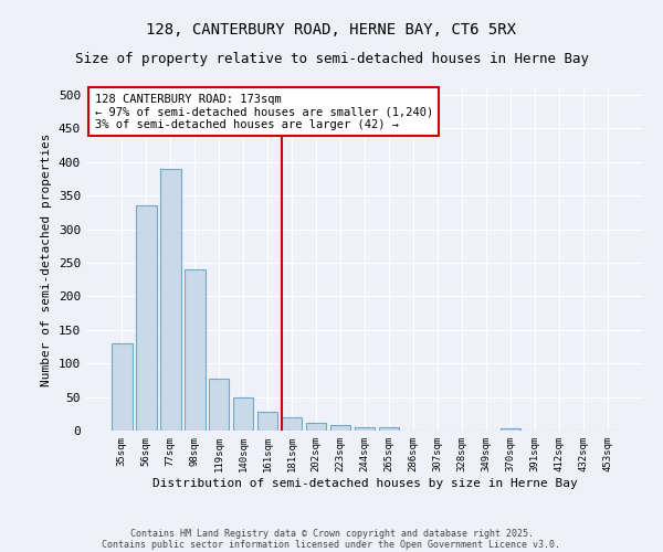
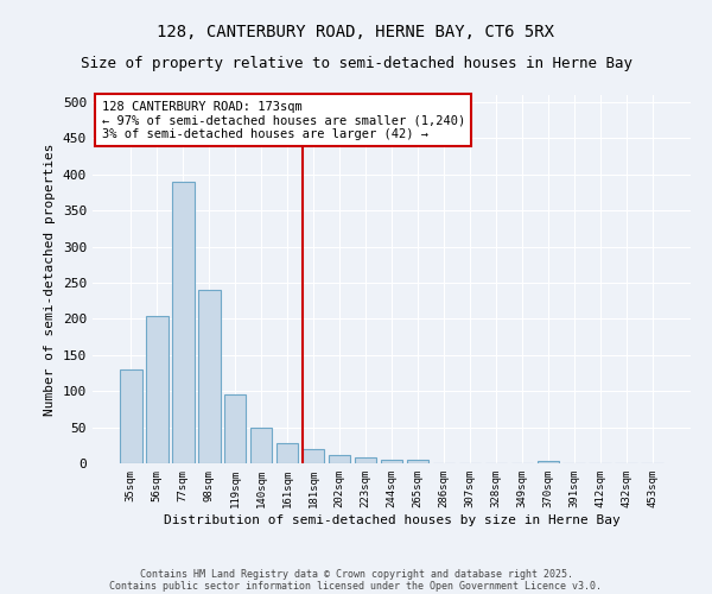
56sqm: 335 -> 204
119sqm: 77 -> 96
